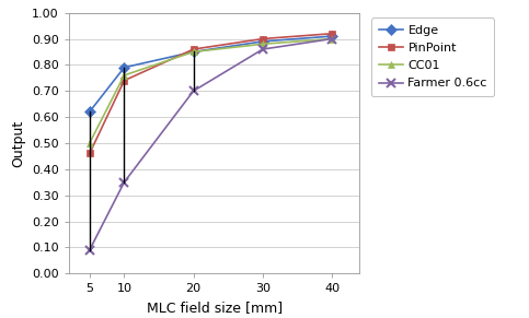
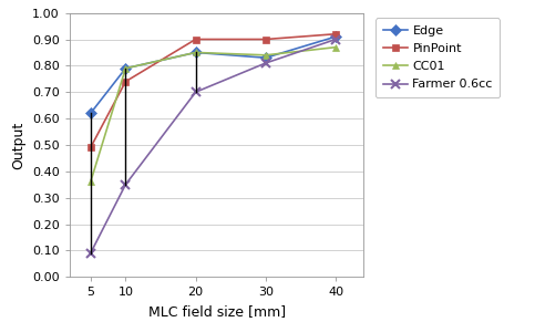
PinPoint/5: 0.46 -> 0.49
CC01/5: 0.50 -> 0.36
CC01/10: 0.76 -> 0.79
PinPoint/20: 0.86 -> 0.90
Edge/30: 0.89 -> 0.83
CC01/30: 0.88 -> 0.84
Farmer 0.6cc/30: 0.86 -> 0.81
CC01/40: 0.90 -> 0.87
